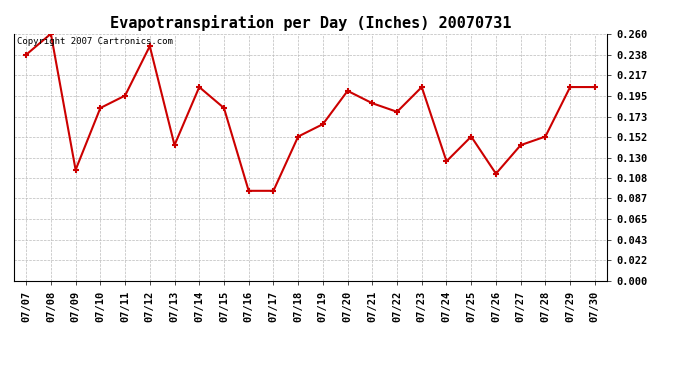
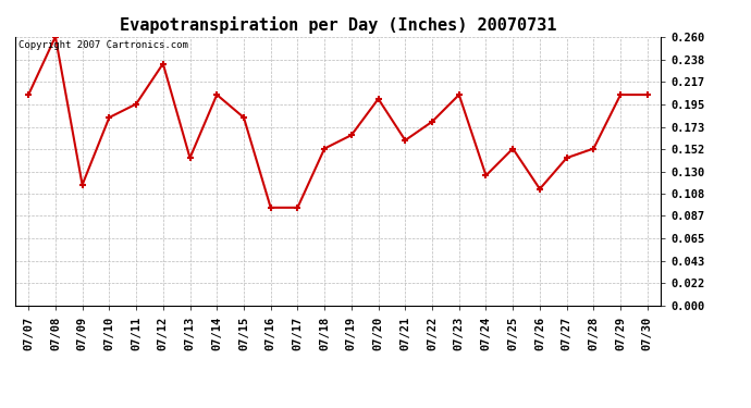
07/07: 0.238 -> 0.204
07/12: 0.247 -> 0.234
07/21: 0.187 -> 0.160
